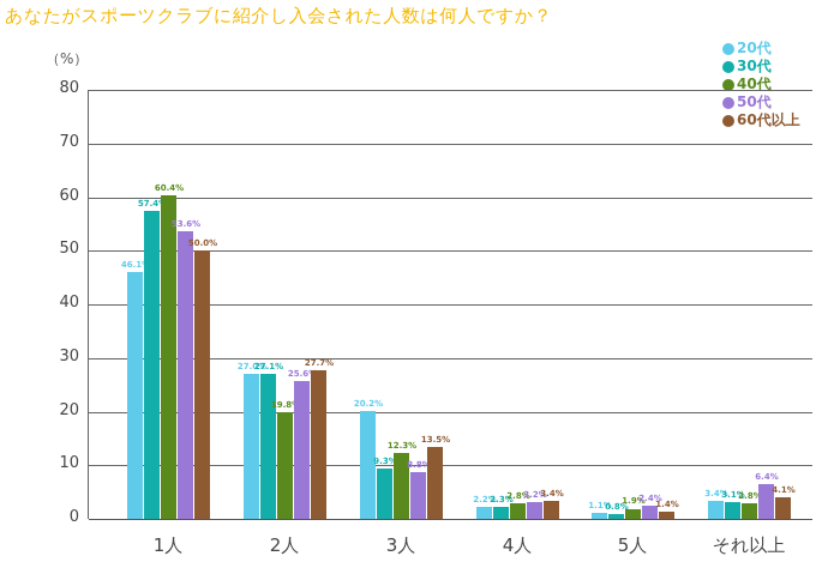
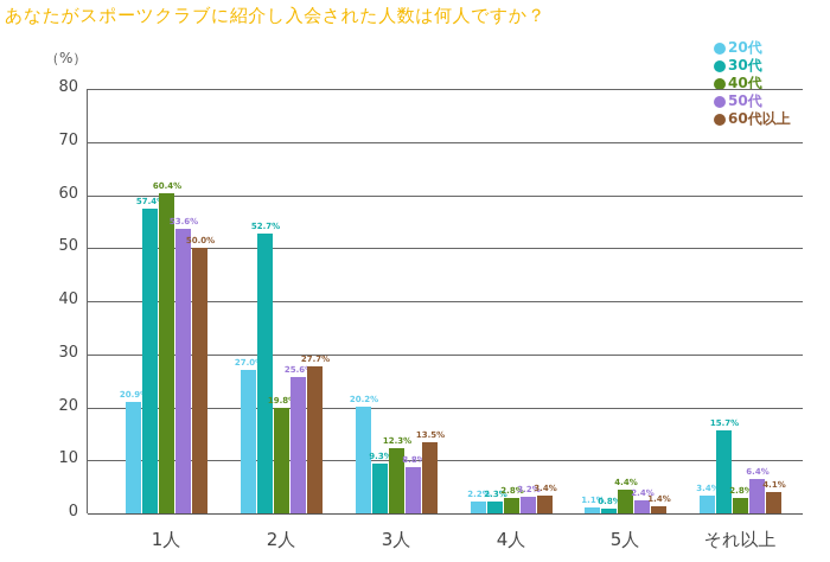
20代/1人: 46.1% -> 20.9%
30代/2人: 27.1% -> 52.7%
40代/5人: 1.9% -> 4.4%
30代/それ以上: 3.1% -> 15.7%
